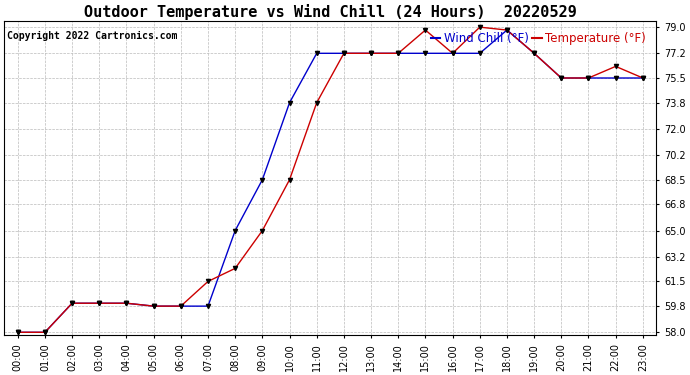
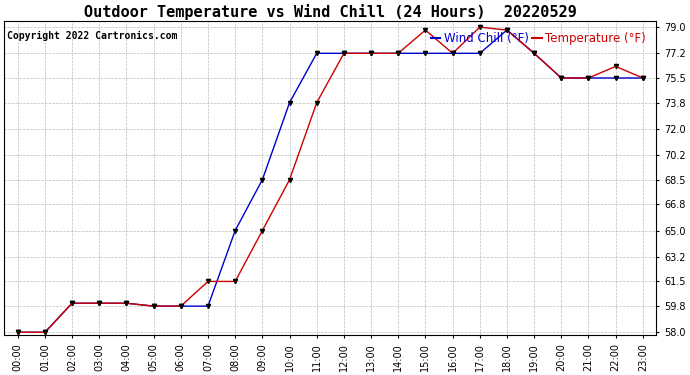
Temperature (°F)/08:00: 62.4 -> 61.5
